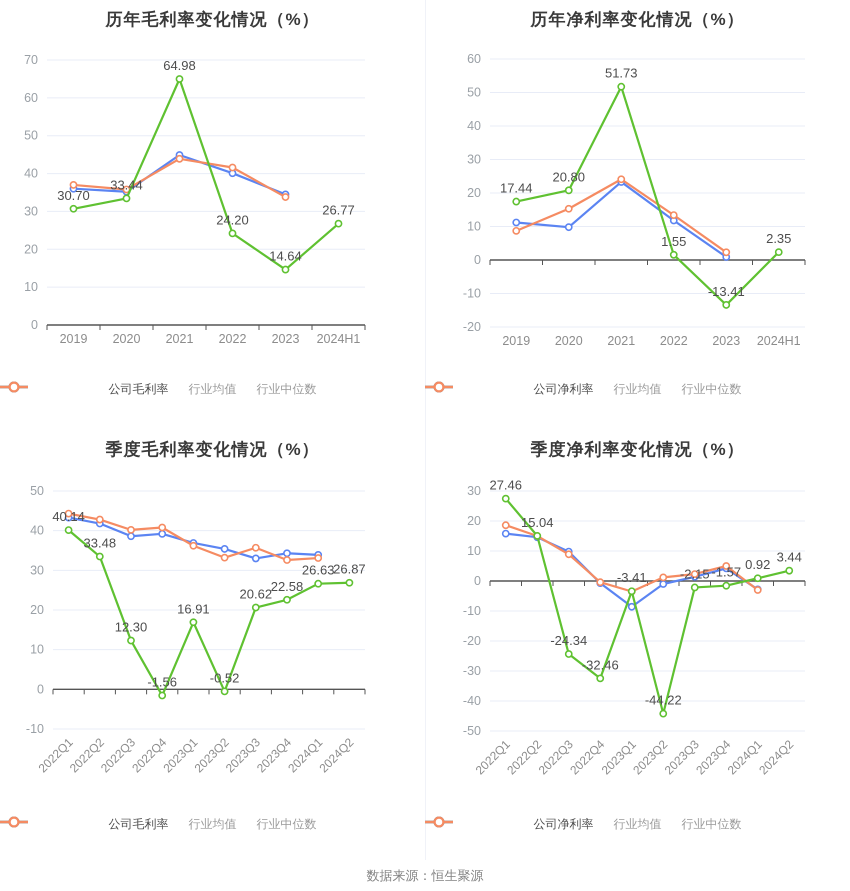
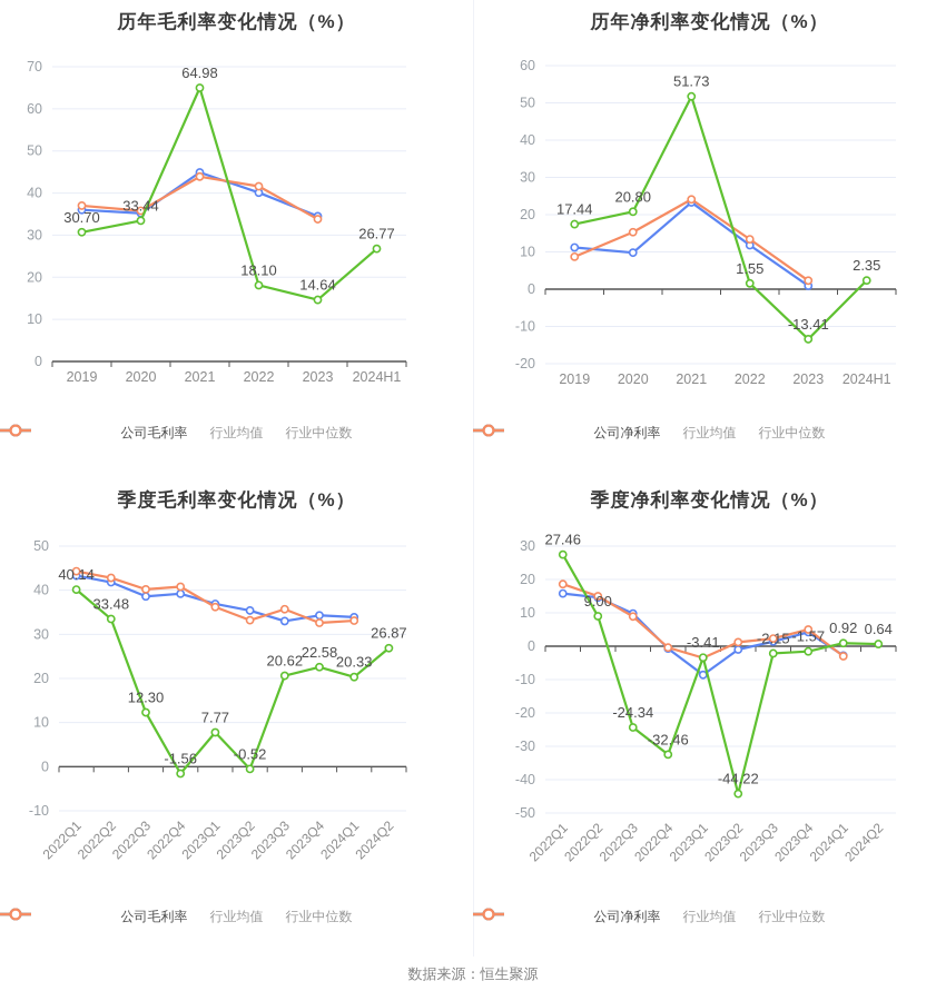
历年毛利率变化情况（%）/公司毛利率/2022: 24.20 -> 18.10
季度毛利率变化情况（%）/公司毛利率/2023Q1: 16.91 -> 7.77
季度毛利率变化情况（%）/公司毛利率/2024Q1: 26.63 -> 20.33
季度净利率变化情况（%）/公司净利率/2022Q2: 15.04 -> 9.00
季度净利率变化情况（%）/公司净利率/2024Q2: 3.44 -> 0.64
